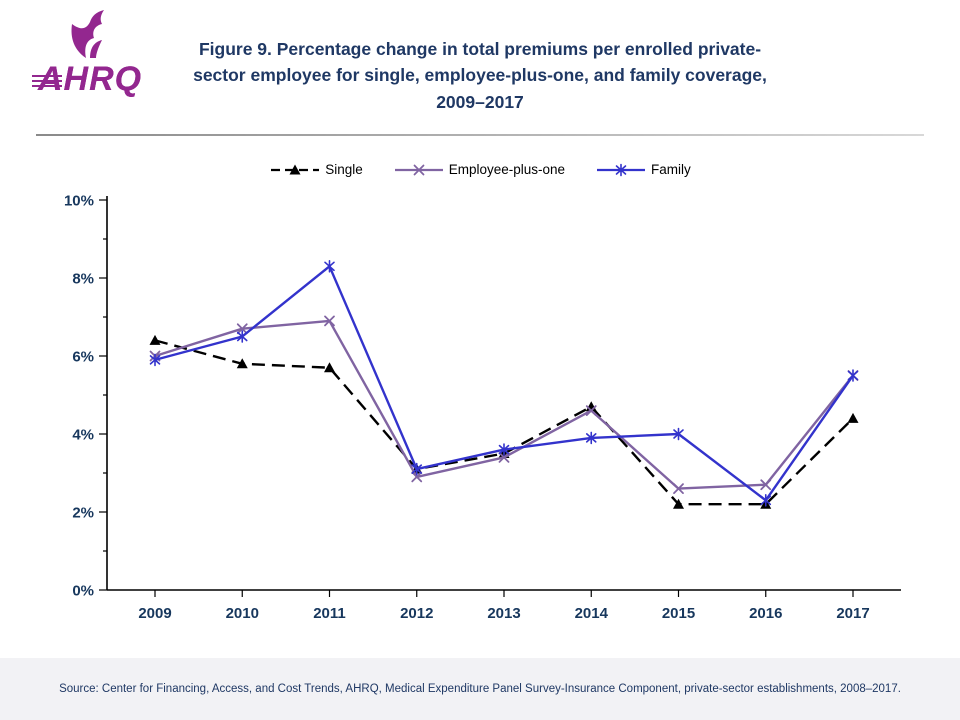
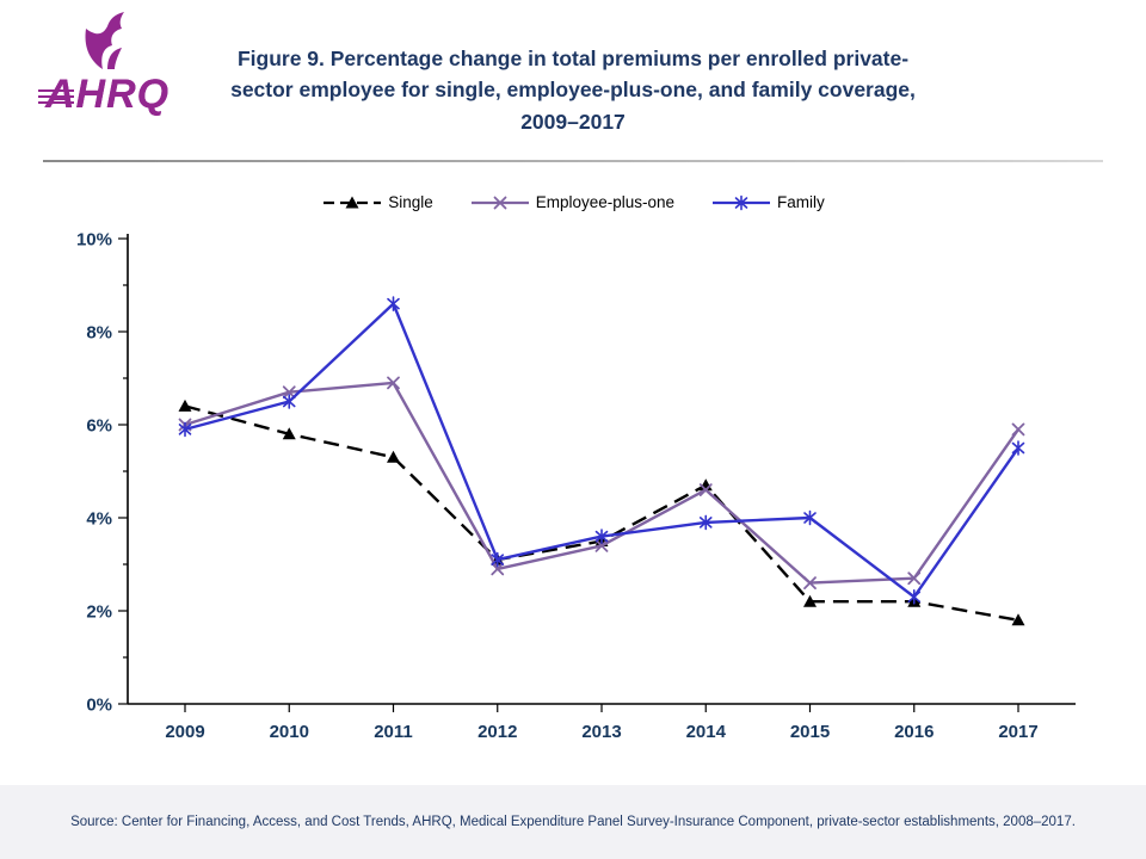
Single/2011: 5.7% -> 5.3%
Family/2011: 8.3% -> 8.6%
Single/2017: 4.4% -> 1.8%
Employee-plus-one/2017: 5.5% -> 5.9%
